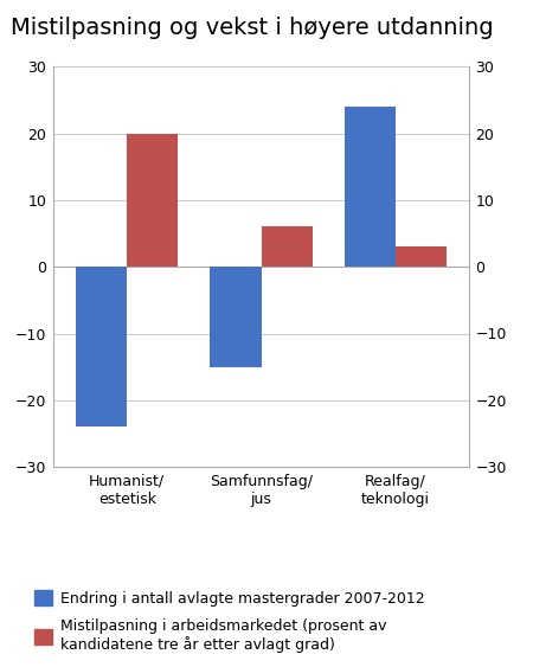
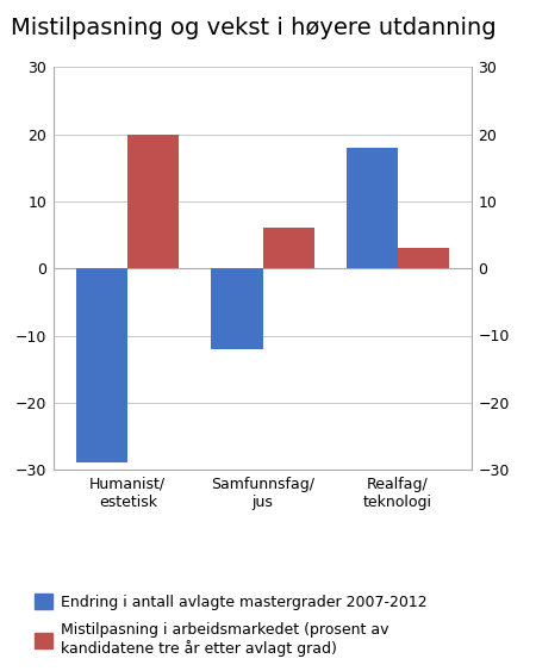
Endring i antall avlagte mastergrader 2007-2012/Humanist/ estetisk: -24 -> -29
Endring i antall avlagte mastergrader 2007-2012/Samfunnsfag/ jus: -15 -> -12
Endring i antall avlagte mastergrader 2007-2012/Realfag/ teknologi: 24 -> 18
